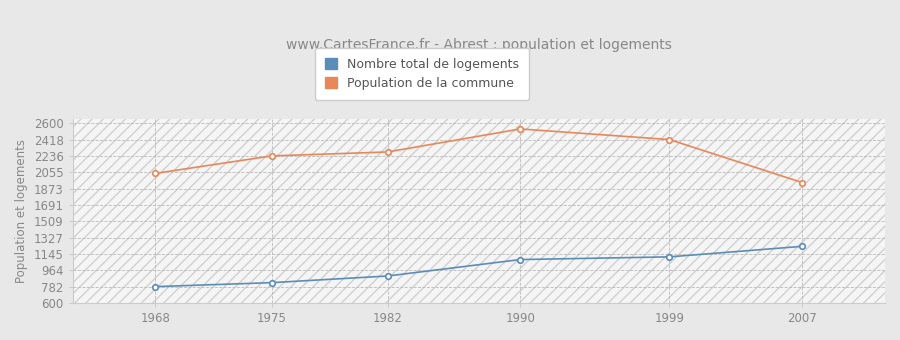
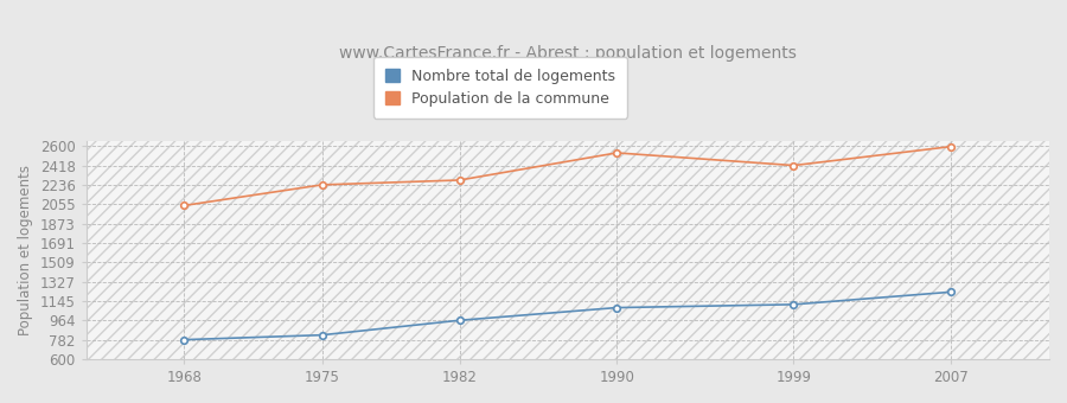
Nombre total de logements/1982: 900 -> 960
Population de la commune/2007: 1940 -> 2600
